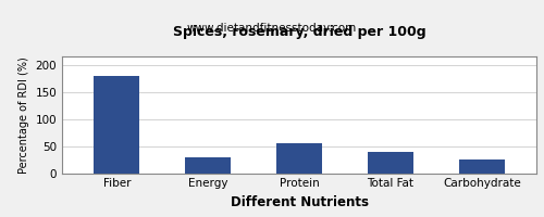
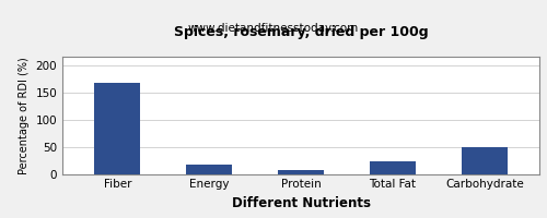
Fiber: 180 -> 168
Energy: 30 -> 17
Protein: 55 -> 8
Total Fat: 40 -> 23
Carbohydrate: 25 -> 50
